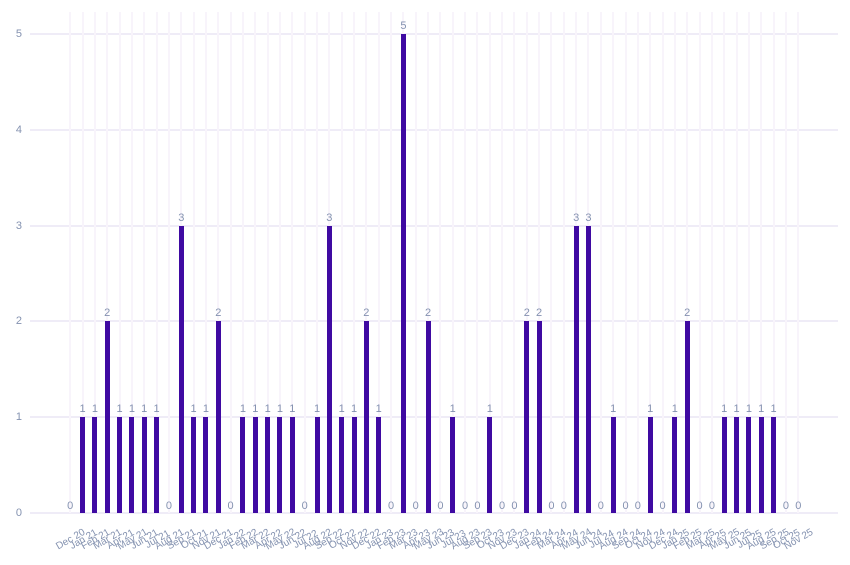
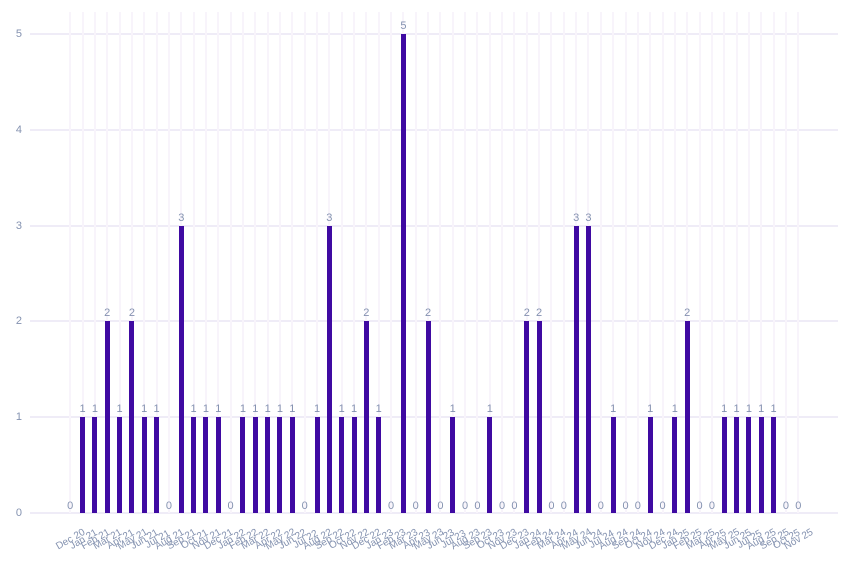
May 21: 1 -> 2
Dec 21: 2 -> 1
